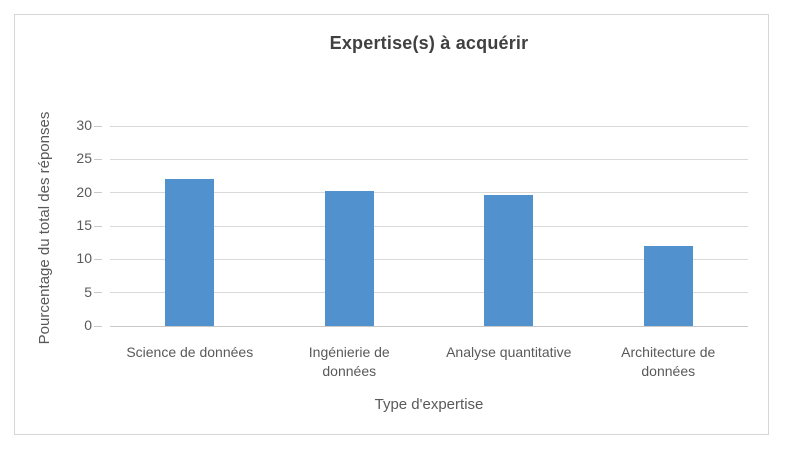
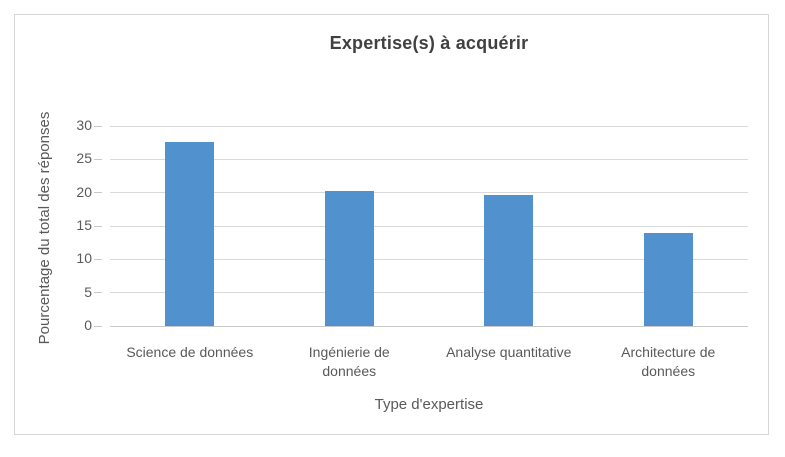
Science de données: 22 -> 28
Architecture de données: 12 -> 14
